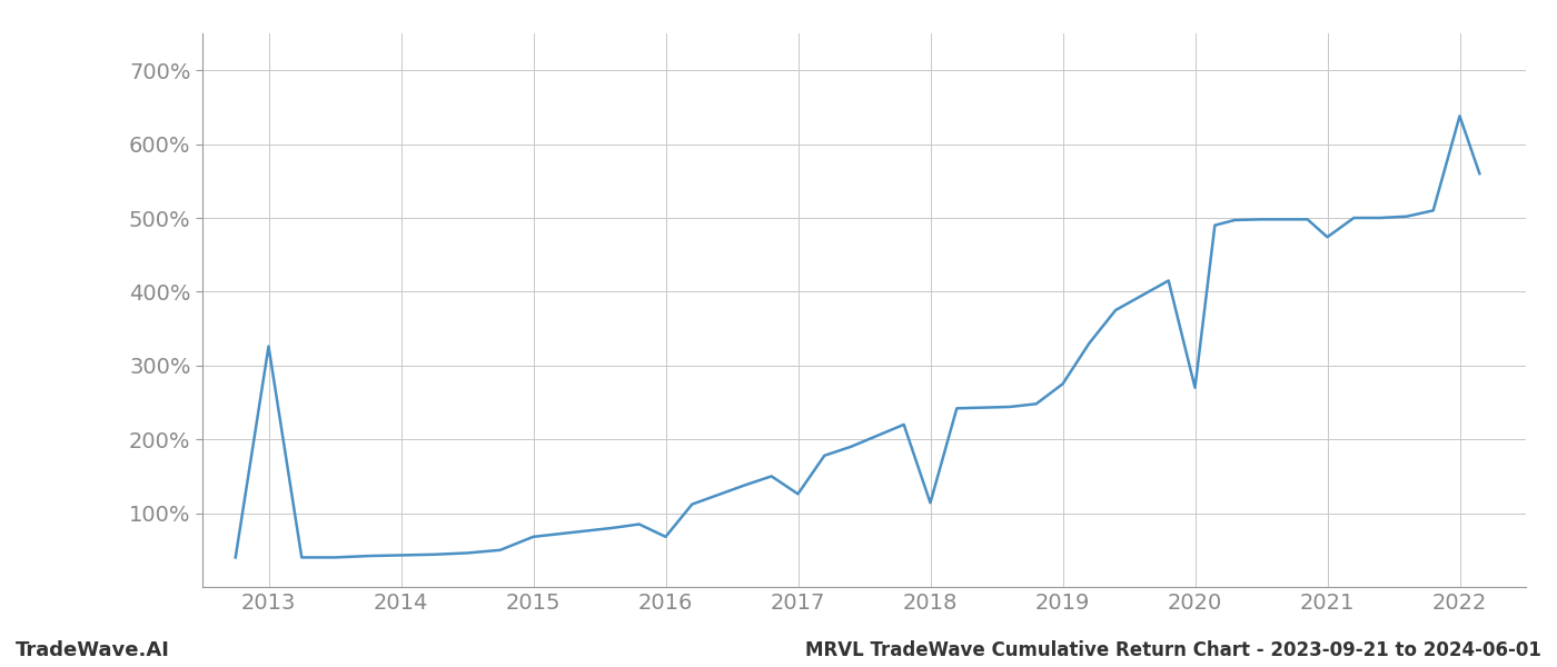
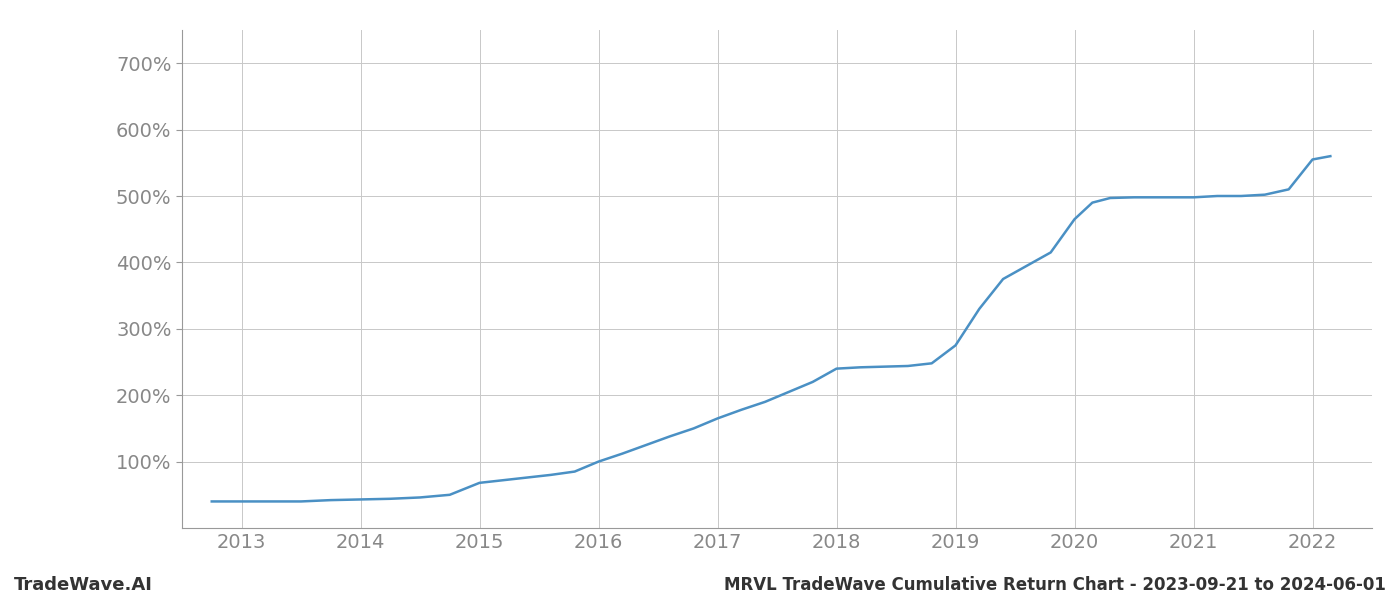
2013: 326% -> 40%
2016: 68% -> 100%
2017: 126% -> 165%
2018: 114% -> 240%
2020: 270% -> 465%
2021: 474% -> 498%
2022: 638% -> 555%
